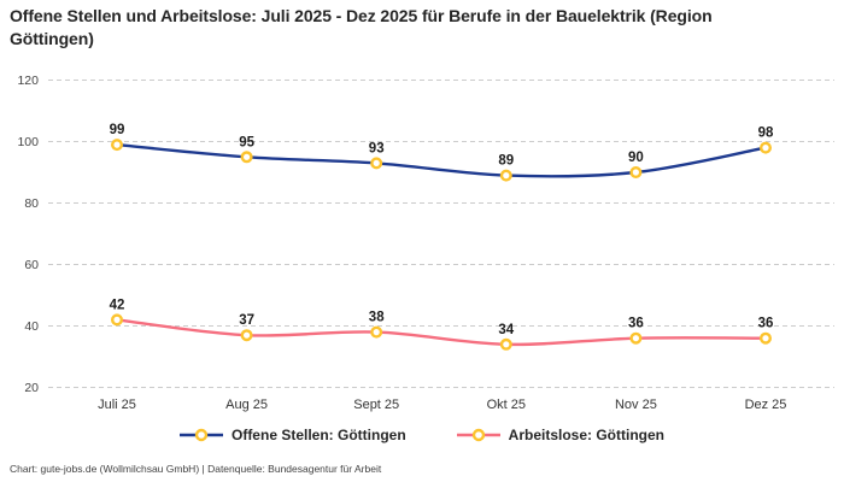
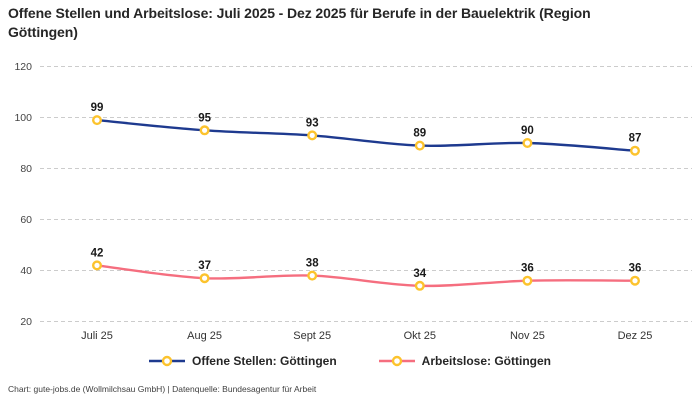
Offene Stellen: Göttingen/Dez 25: 98 -> 87
